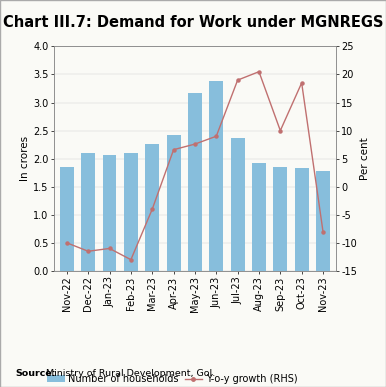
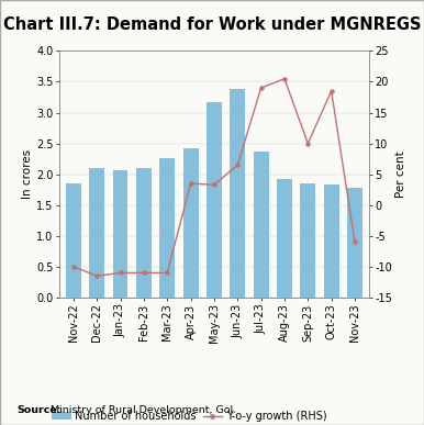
Y-o-y growth (RHS)/Feb-23: -13.0 -> -11.0
Y-o-y growth (RHS)/Mar-23: -4.0 -> -11.0
Y-o-y growth (RHS)/Apr-23: 6.6 -> 3.5
Y-o-y growth (RHS)/May-23: 7.6 -> 3.3
Y-o-y growth (RHS)/Jun-23: 9.0 -> 6.5
Y-o-y growth (RHS)/Nov-23: -8.0 -> -6.0
